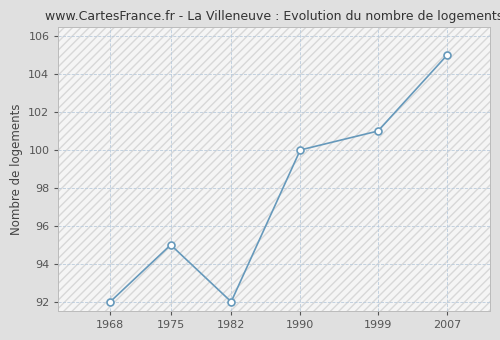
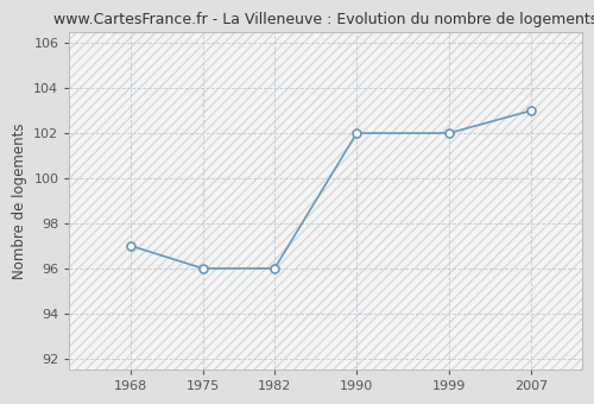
1968: 92 -> 97
1975: 95 -> 96
1982: 92 -> 96
1990: 100 -> 102
1999: 101 -> 102
2007: 105 -> 103
